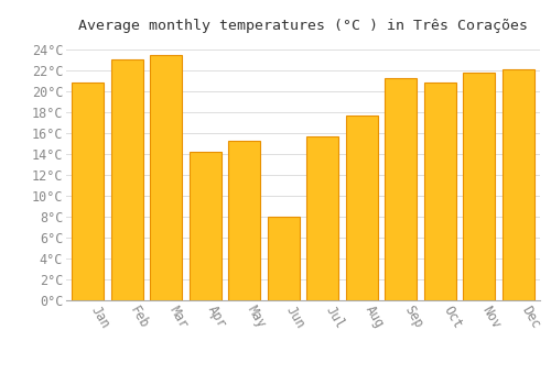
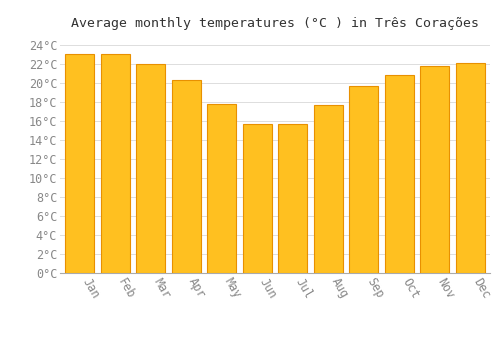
Jan: 20.8°C -> 23.0°C
Mar: 23.4°C -> 22.0°C
Apr: 14.2°C -> 20.3°C
May: 15.2°C -> 17.7°C
Jun: 8.0°C -> 15.7°C
Sep: 21.2°C -> 19.6°C
